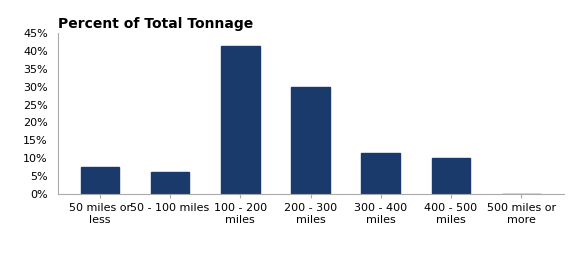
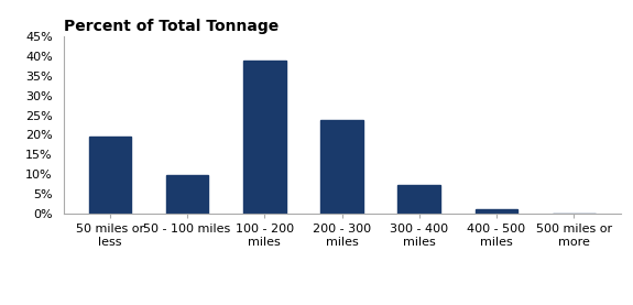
50 miles or less: 7.5% -> 19.7%
50 - 100 miles: 6.0% -> 9.9%
100 - 200 miles: 41.5% -> 38.9%
200 - 300 miles: 30.0% -> 23.8%
300 - 400 miles: 11.5% -> 7.3%
400 - 500 miles: 10.0% -> 1.1%
